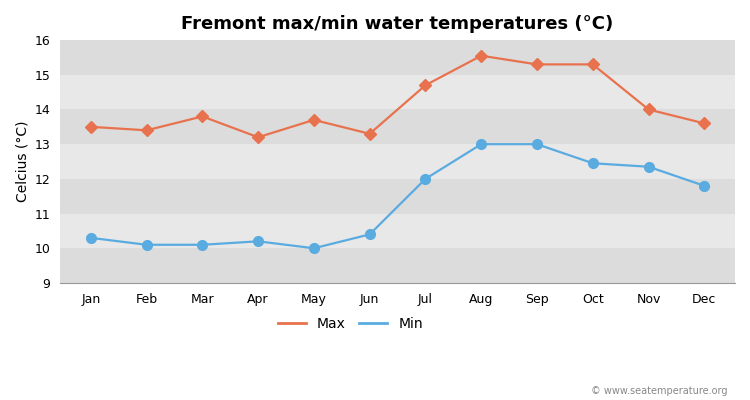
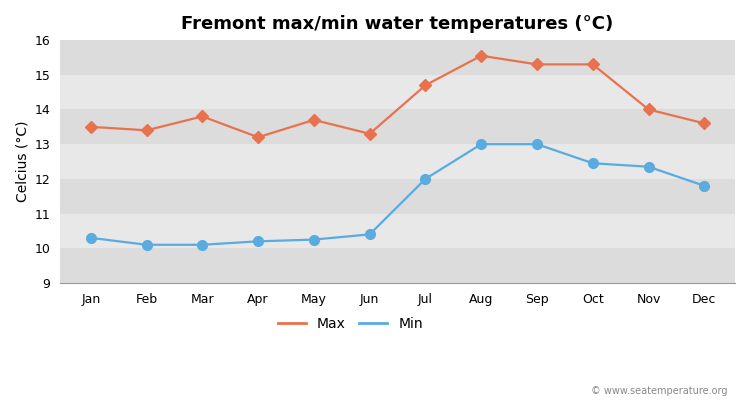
Min/May: 10.00 -> 10.25
